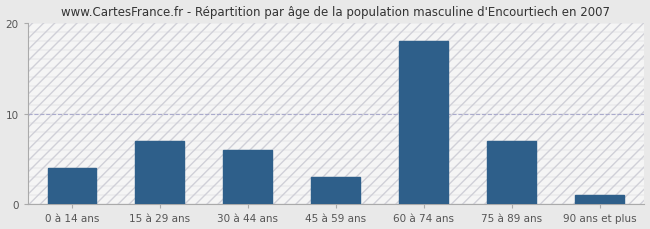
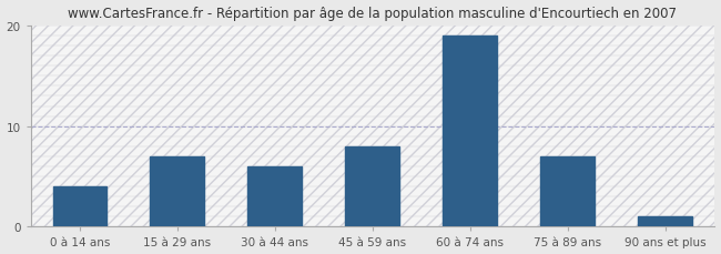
45 à 59 ans: 3 -> 8
60 à 74 ans: 18 -> 19
